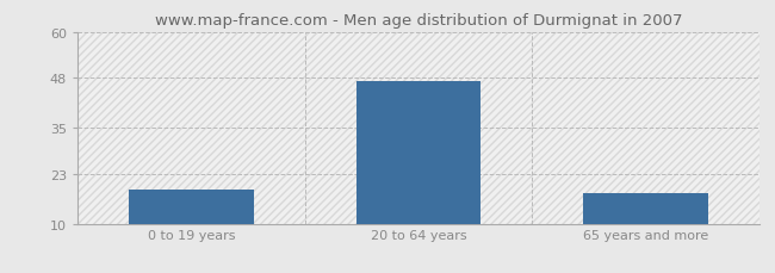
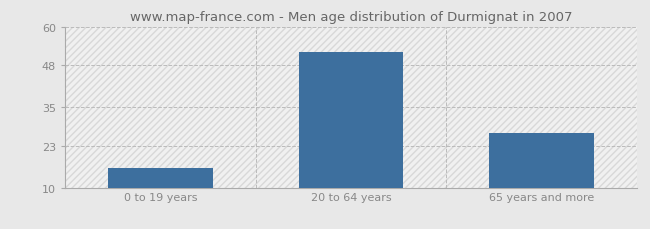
0 to 19 years: 19 -> 16
20 to 64 years: 47 -> 52
65 years and more: 18 -> 27
